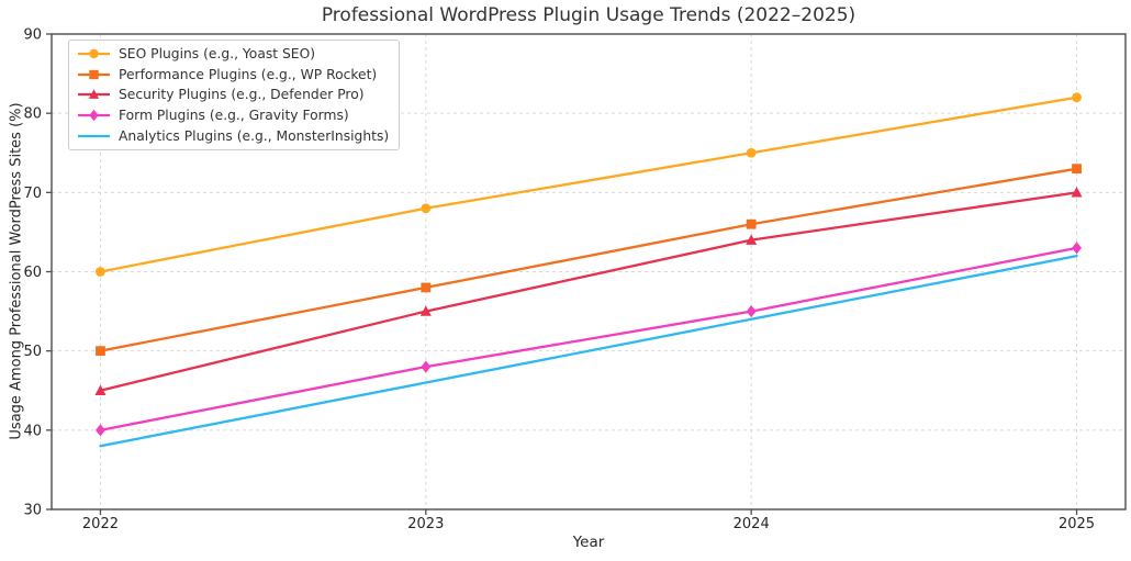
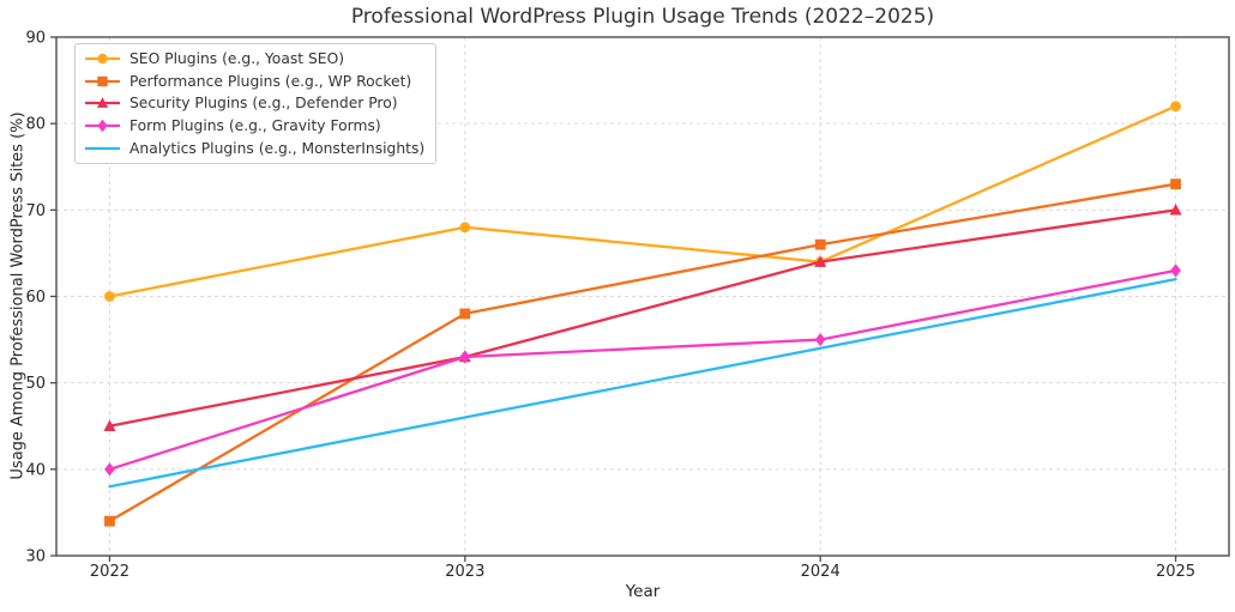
Performance Plugins (e.g., WP Rocket)/2022: 50 -> 34
Security Plugins (e.g., Defender Pro)/2023: 55 -> 53
Form Plugins (e.g., Gravity Forms)/2023: 48 -> 53
SEO Plugins (e.g., Yoast SEO)/2024: 75 -> 64
